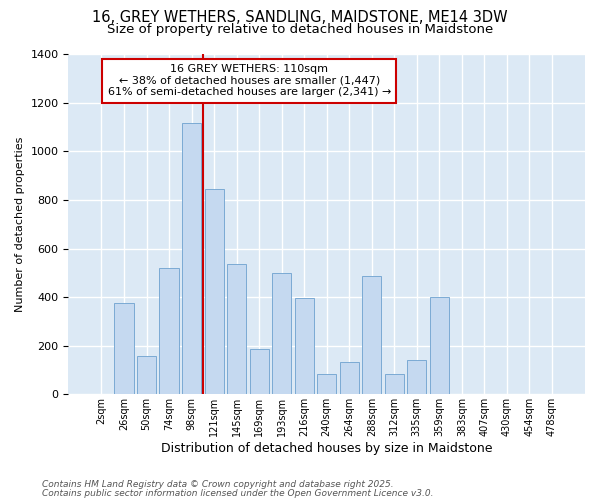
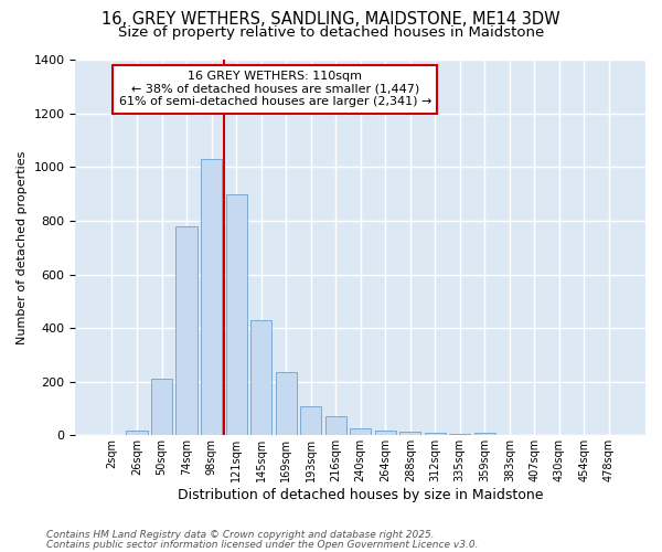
26sqm: 375 -> 20
50sqm: 160 -> 210
74sqm: 520 -> 780
98sqm: 1115 -> 1030
121sqm: 845 -> 900
145sqm: 535 -> 430
169sqm: 185 -> 235
193sqm: 500 -> 110
216sqm: 395 -> 70
240sqm: 85 -> 25
264sqm: 135 -> 20
288sqm: 485 -> 15
312sqm: 85 -> 8
335sqm: 140 -> 5
359sqm: 400 -> 8
